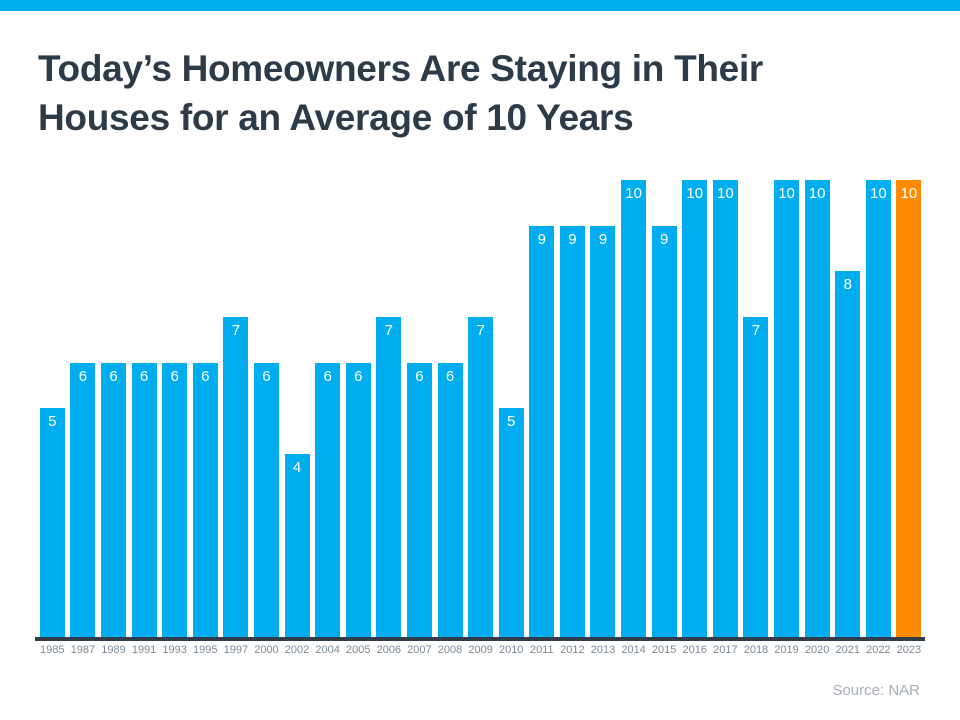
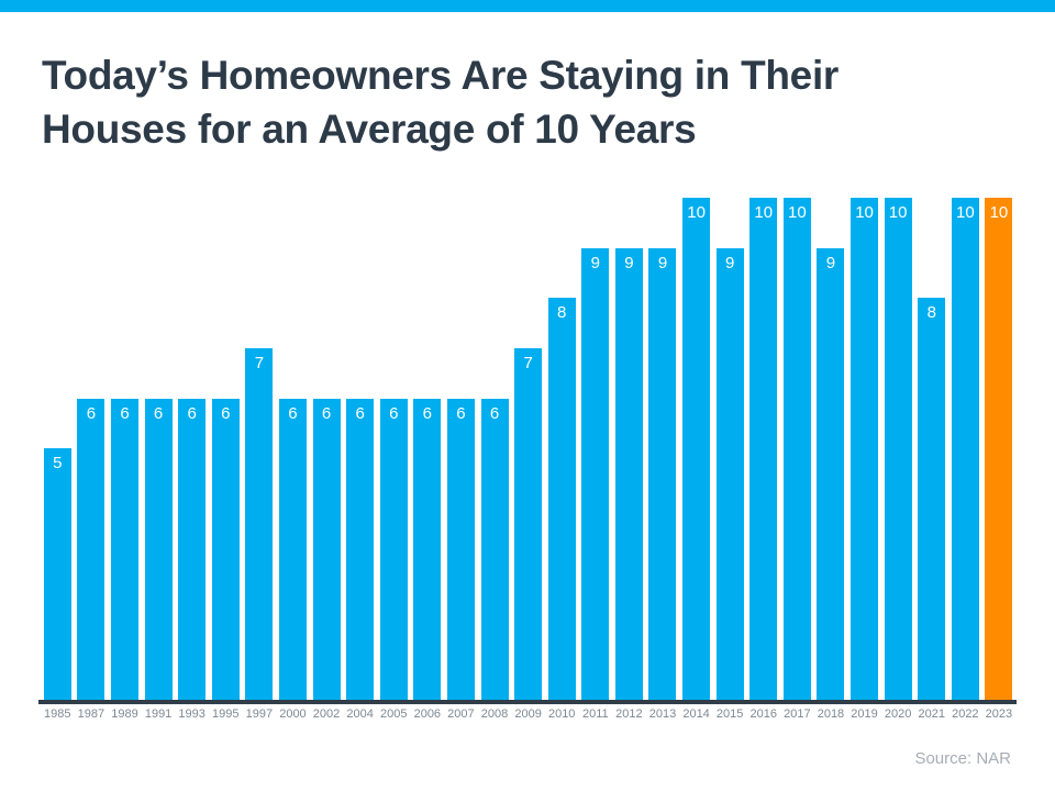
2002: 4 -> 6
2006: 7 -> 6
2010: 5 -> 8
2018: 7 -> 9
